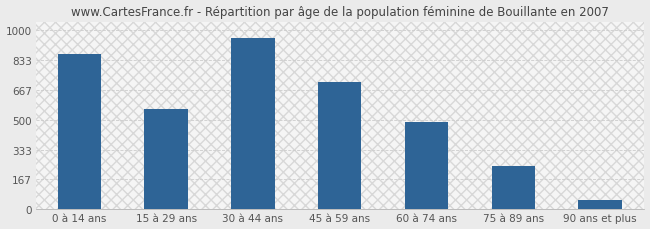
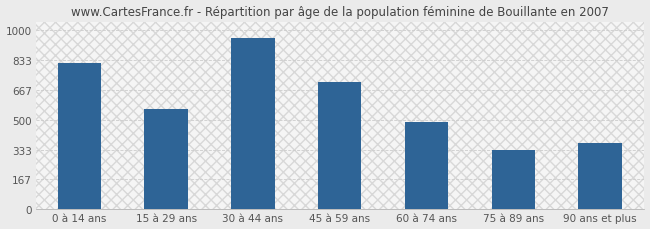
0 à 14 ans: 870 -> 820
75 à 89 ans: 240 -> 330
90 ans et plus: 50 -> 370
